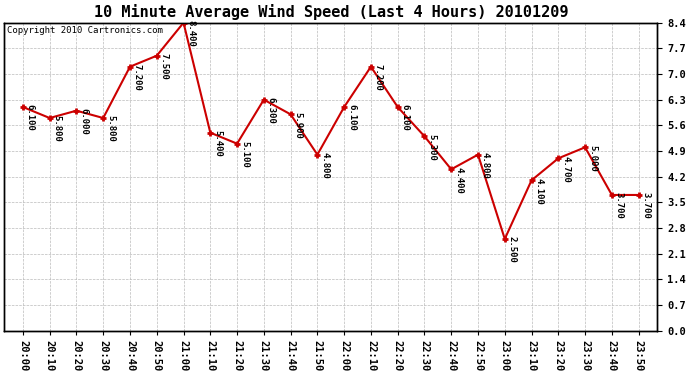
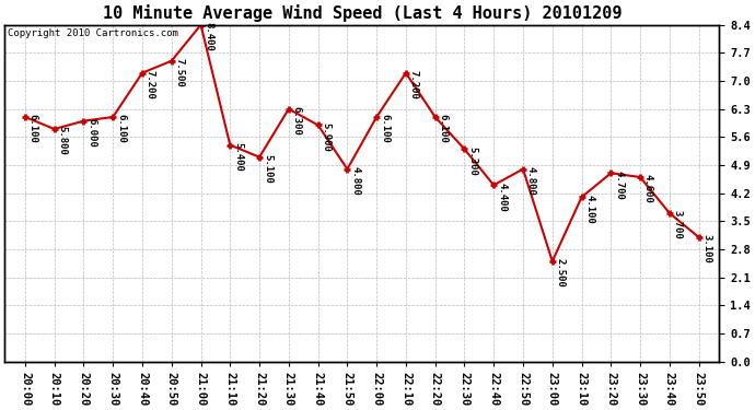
20:30: 5.800 -> 6.100
23:30: 5.000 -> 4.600
23:50: 3.700 -> 3.100
